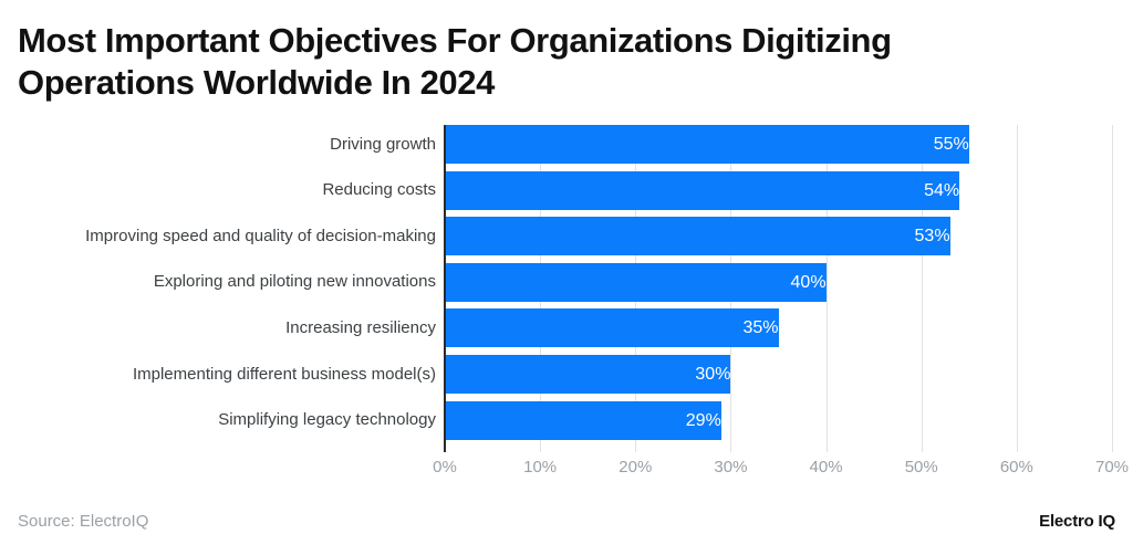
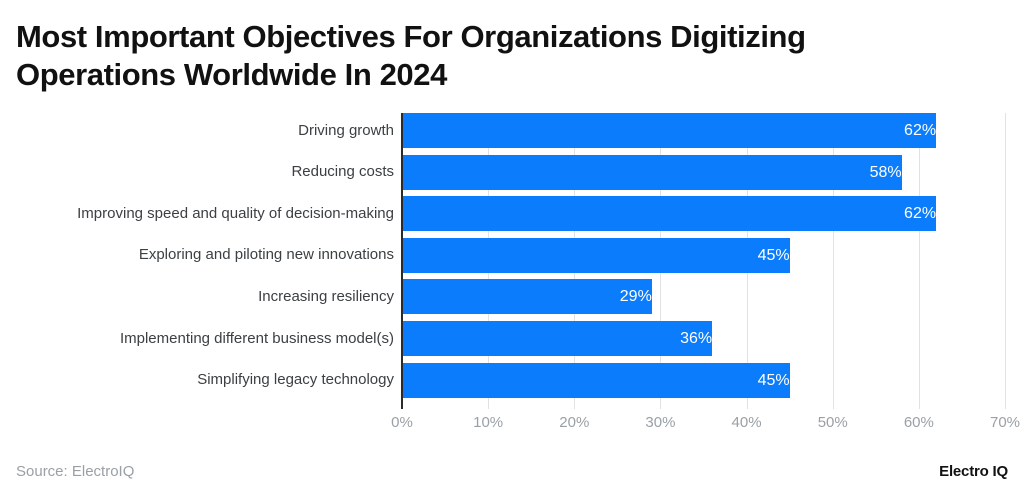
Driving growth: 55% -> 62%
Reducing costs: 54% -> 58%
Improving speed and quality of decision-making: 53% -> 62%
Exploring and piloting new innovations: 40% -> 45%
Increasing resiliency: 35% -> 29%
Implementing different business model(s): 30% -> 36%
Simplifying legacy technology: 29% -> 45%
